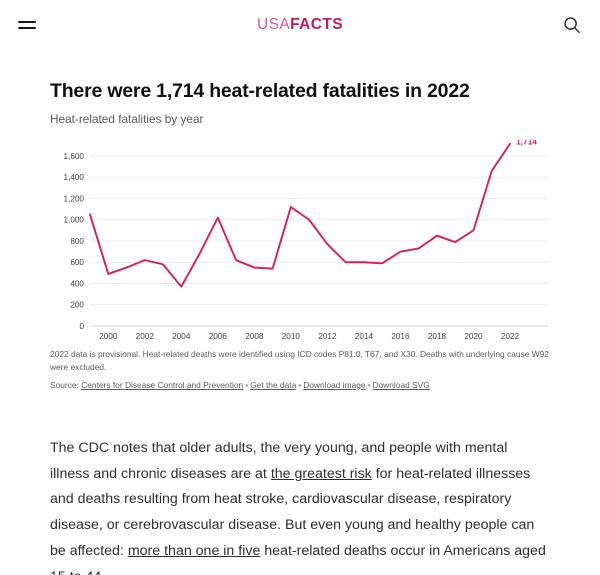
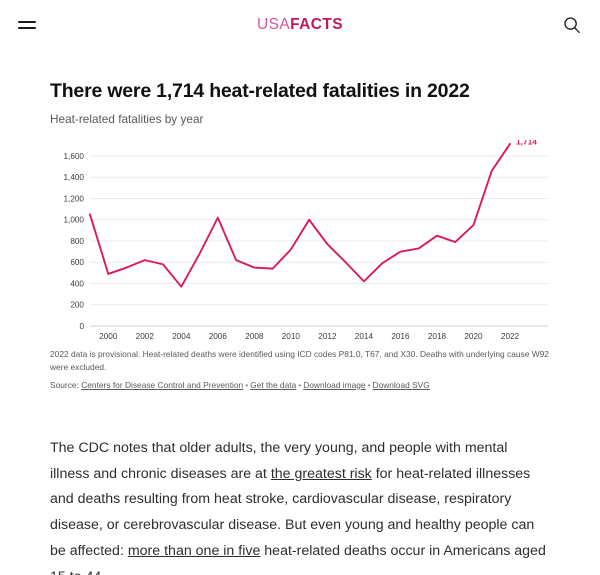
2010: 1120 -> 720
2014: 600 -> 420
2020: 900 -> 950
